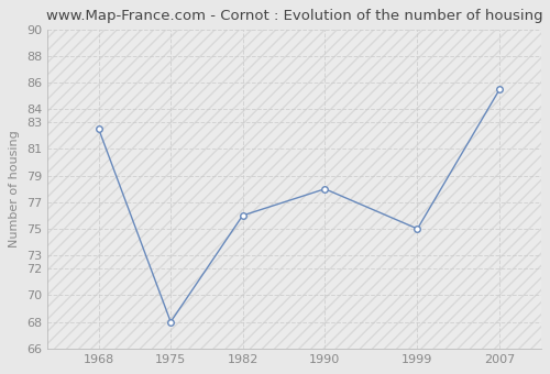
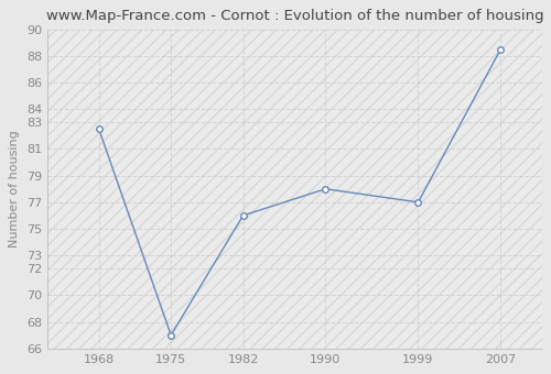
1975: 68.0 -> 67.0
1999: 75.0 -> 77.0
2007: 85.5 -> 88.5
